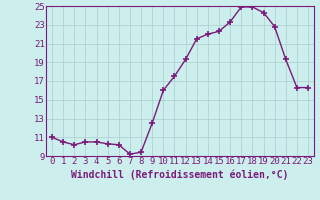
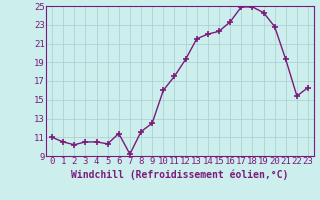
6: 10.2 -> 11.4
8: 9.4 -> 11.6
22: 16.3 -> 15.4
